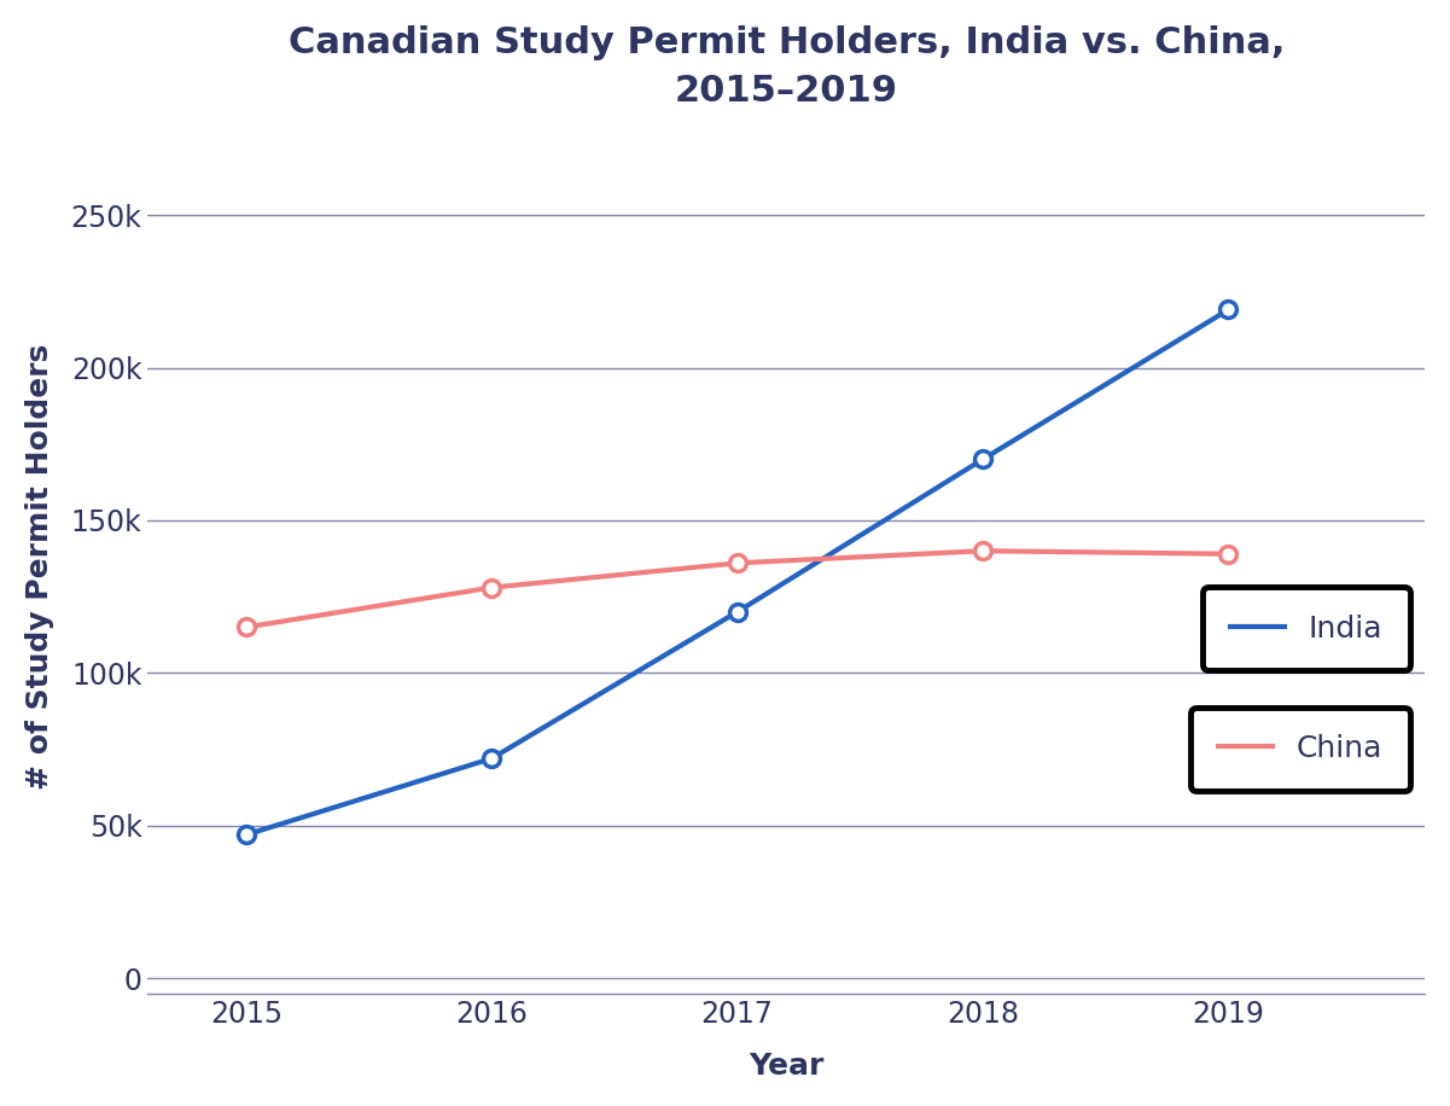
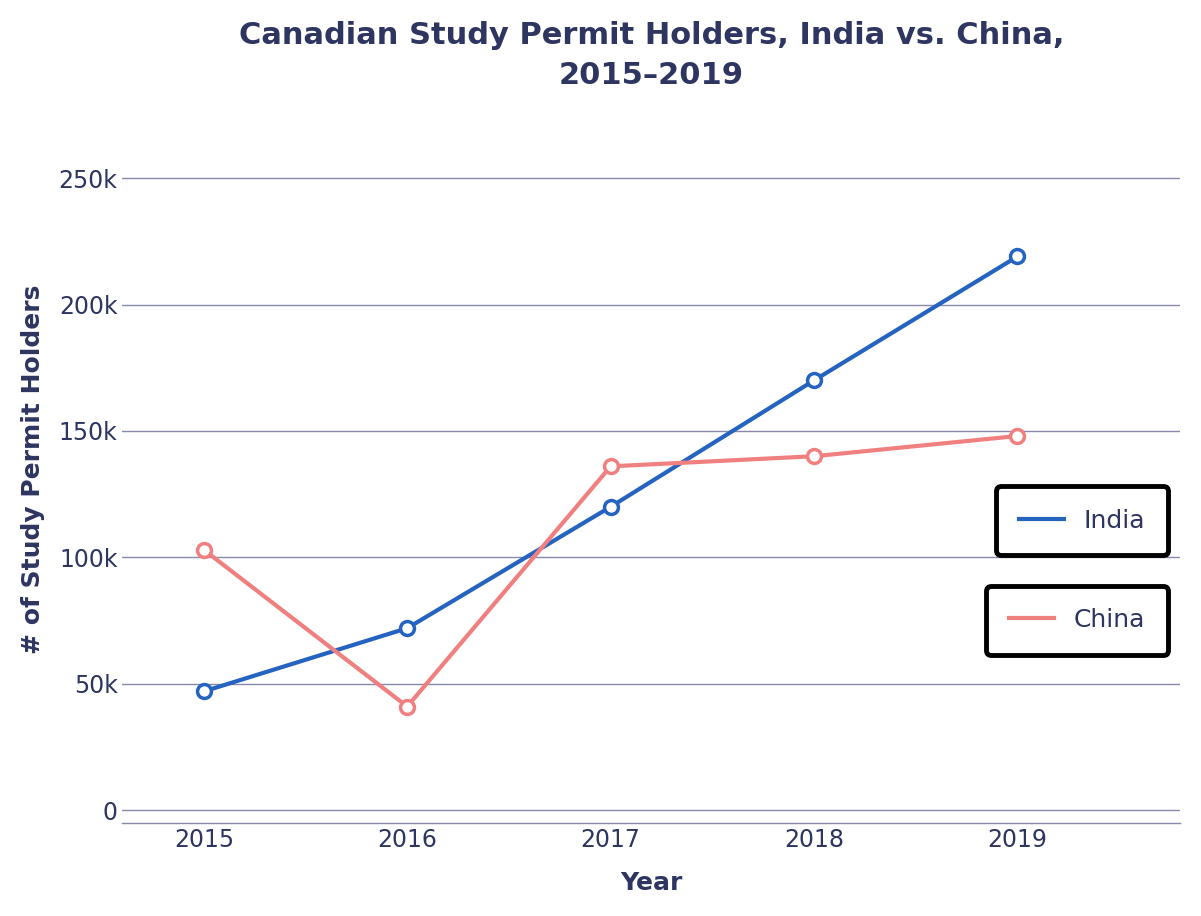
China/2015: 115k -> 103k
China/2016: 128k -> 41k
China/2019: 139k -> 148k
